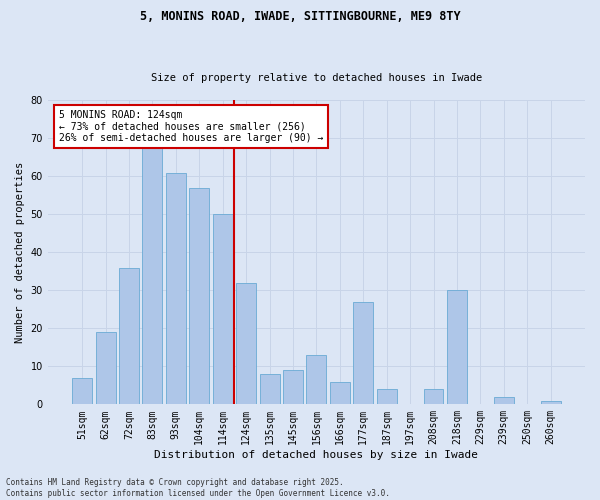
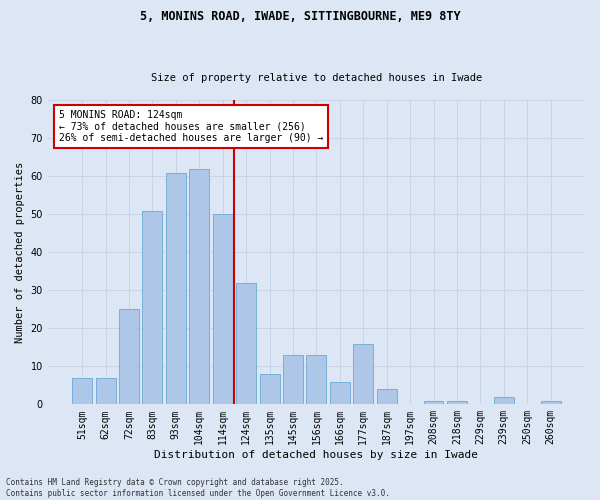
62sqm: 19 -> 7
72sqm: 36 -> 25
83sqm: 68 -> 51
104sqm: 57 -> 62
145sqm: 9 -> 13
177sqm: 27 -> 16
208sqm: 4 -> 1
218sqm: 30 -> 1
